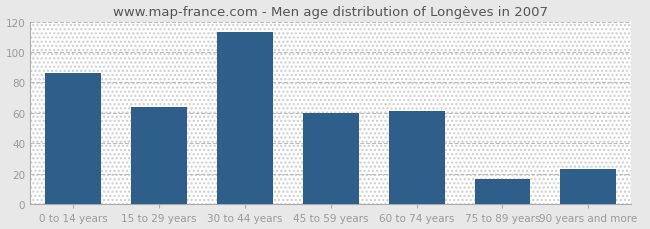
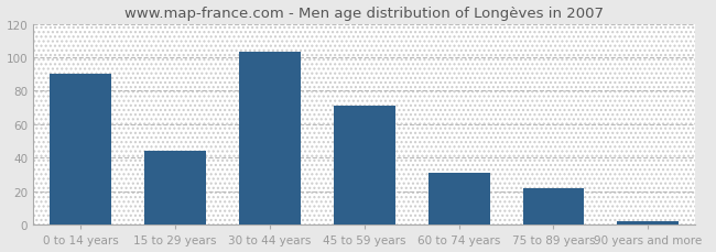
0 to 14 years: 86 -> 90
15 to 29 years: 64 -> 44
30 to 44 years: 113 -> 103
45 to 59 years: 60 -> 71
60 to 74 years: 61 -> 31
75 to 89 years: 17 -> 22
90 years and more: 23 -> 2
